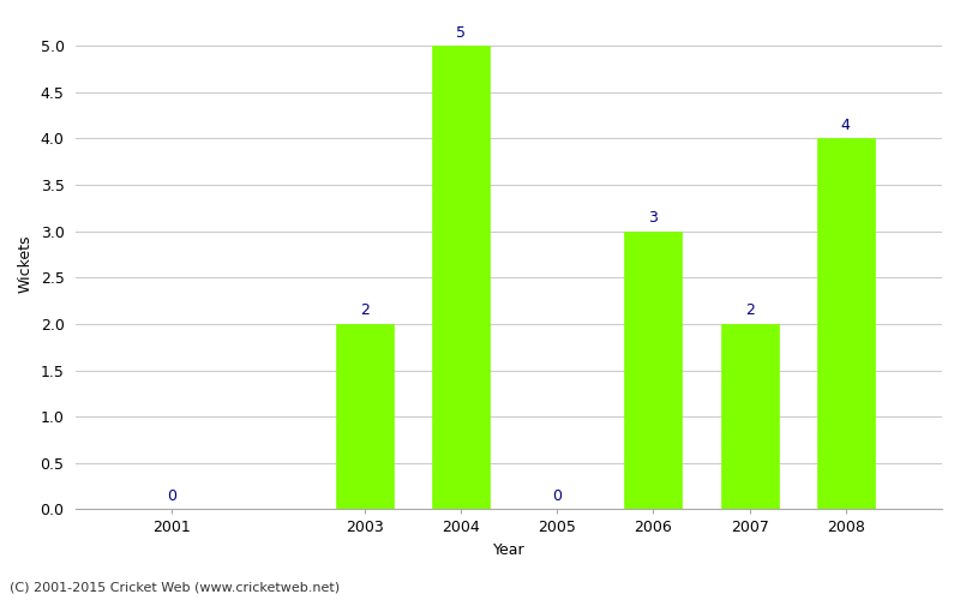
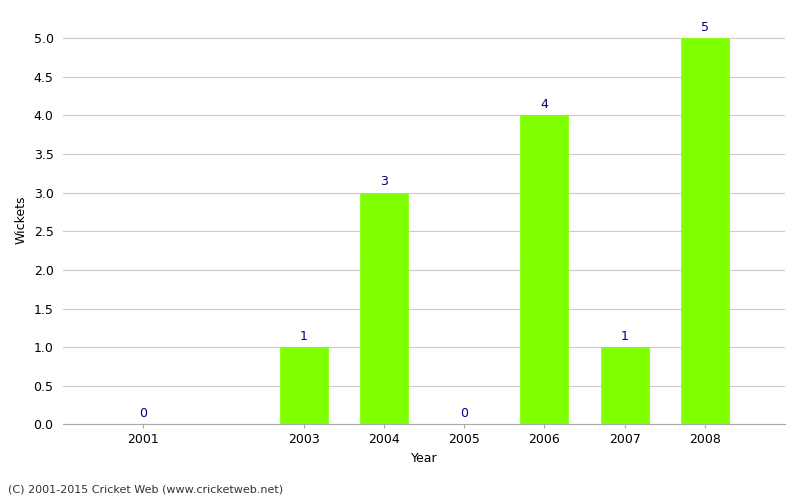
2003: 2 -> 1
2004: 5 -> 3
2006: 3 -> 4
2007: 2 -> 1
2008: 4 -> 5
